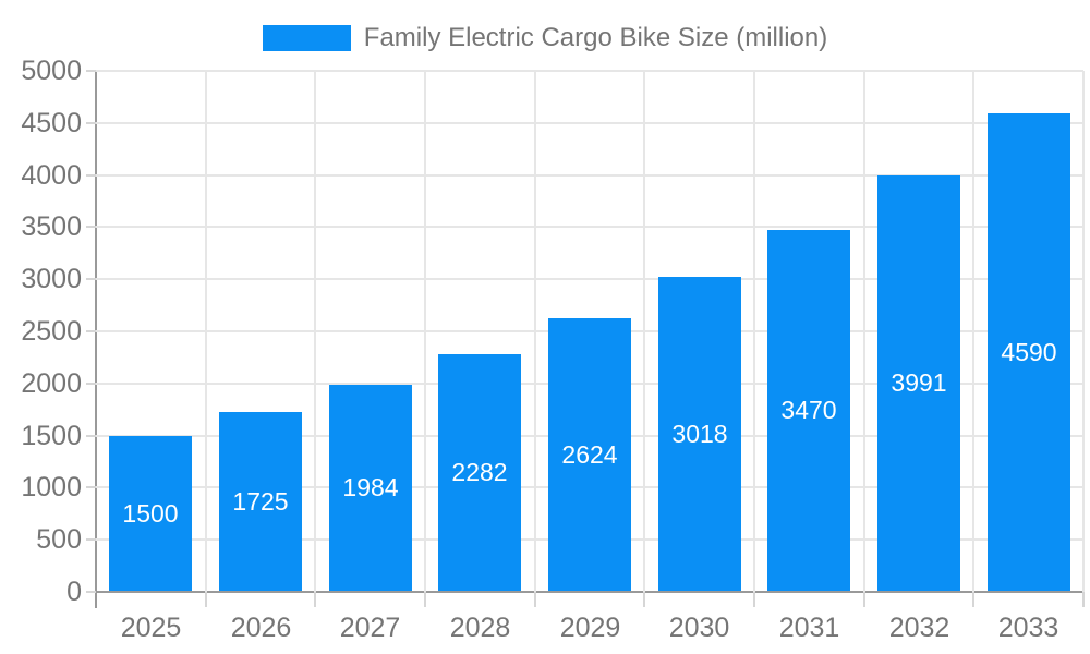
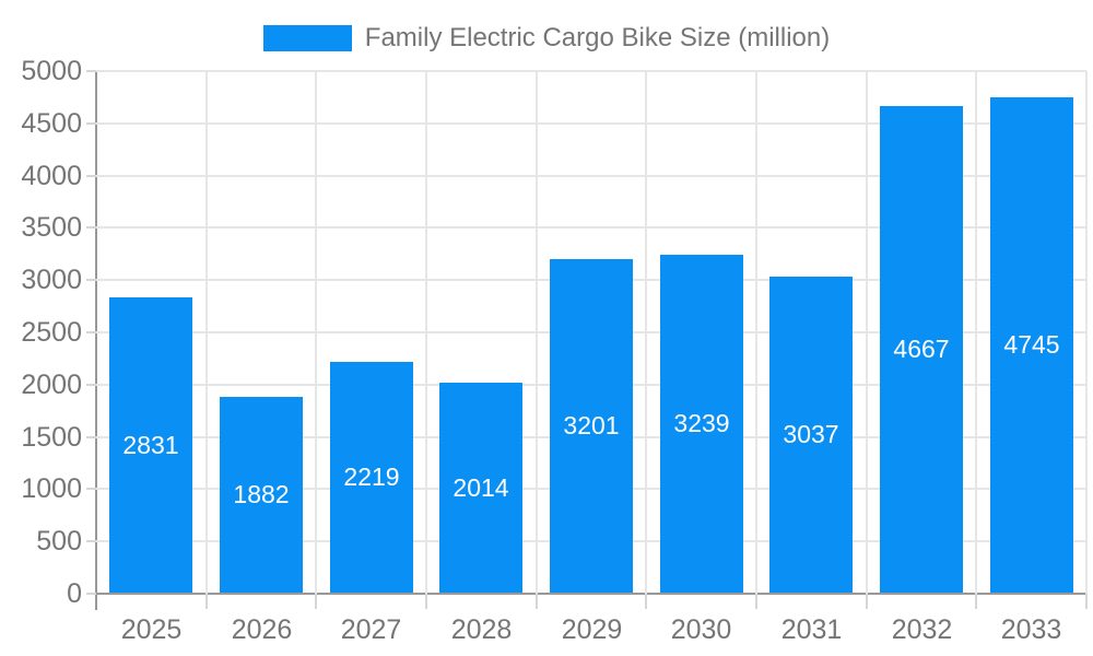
2025: 1500 -> 2831
2026: 1725 -> 1882
2027: 1984 -> 2219
2028: 2282 -> 2014
2029: 2624 -> 3201
2030: 3018 -> 3239
2031: 3470 -> 3037
2032: 3991 -> 4667
2033: 4590 -> 4745
